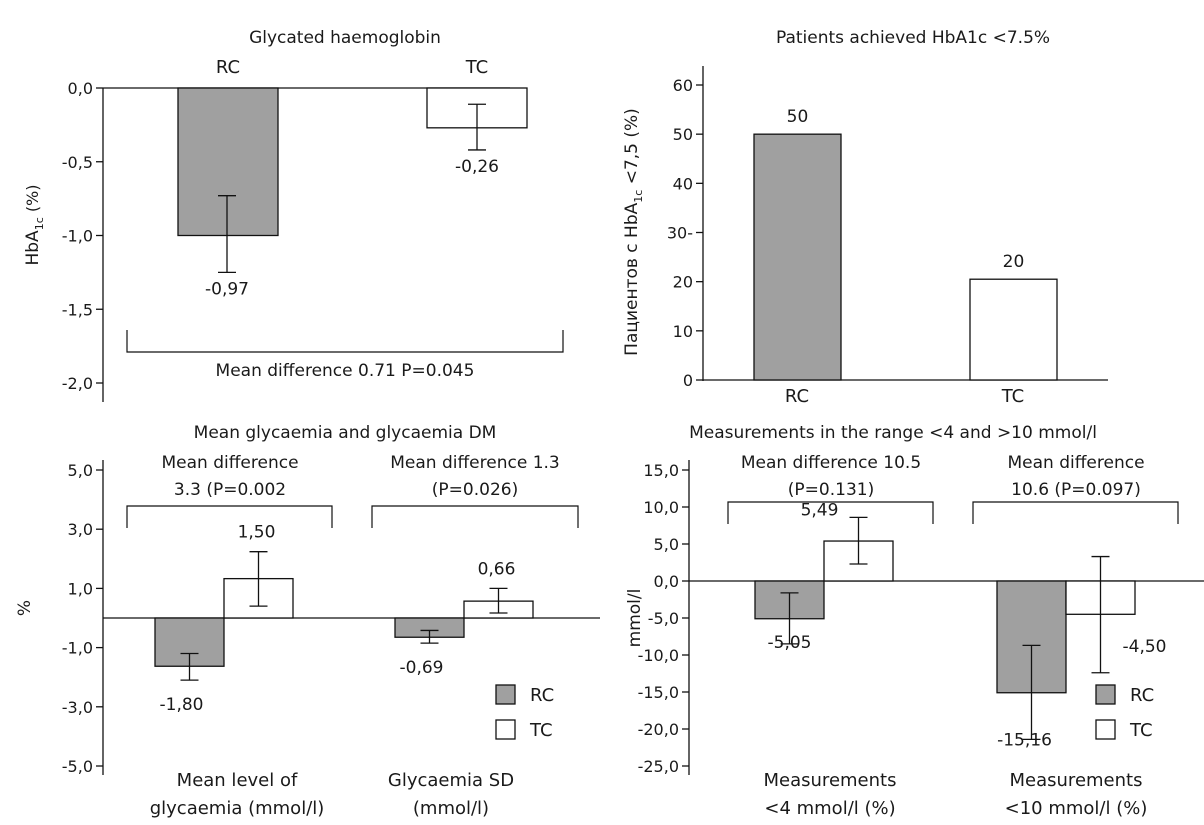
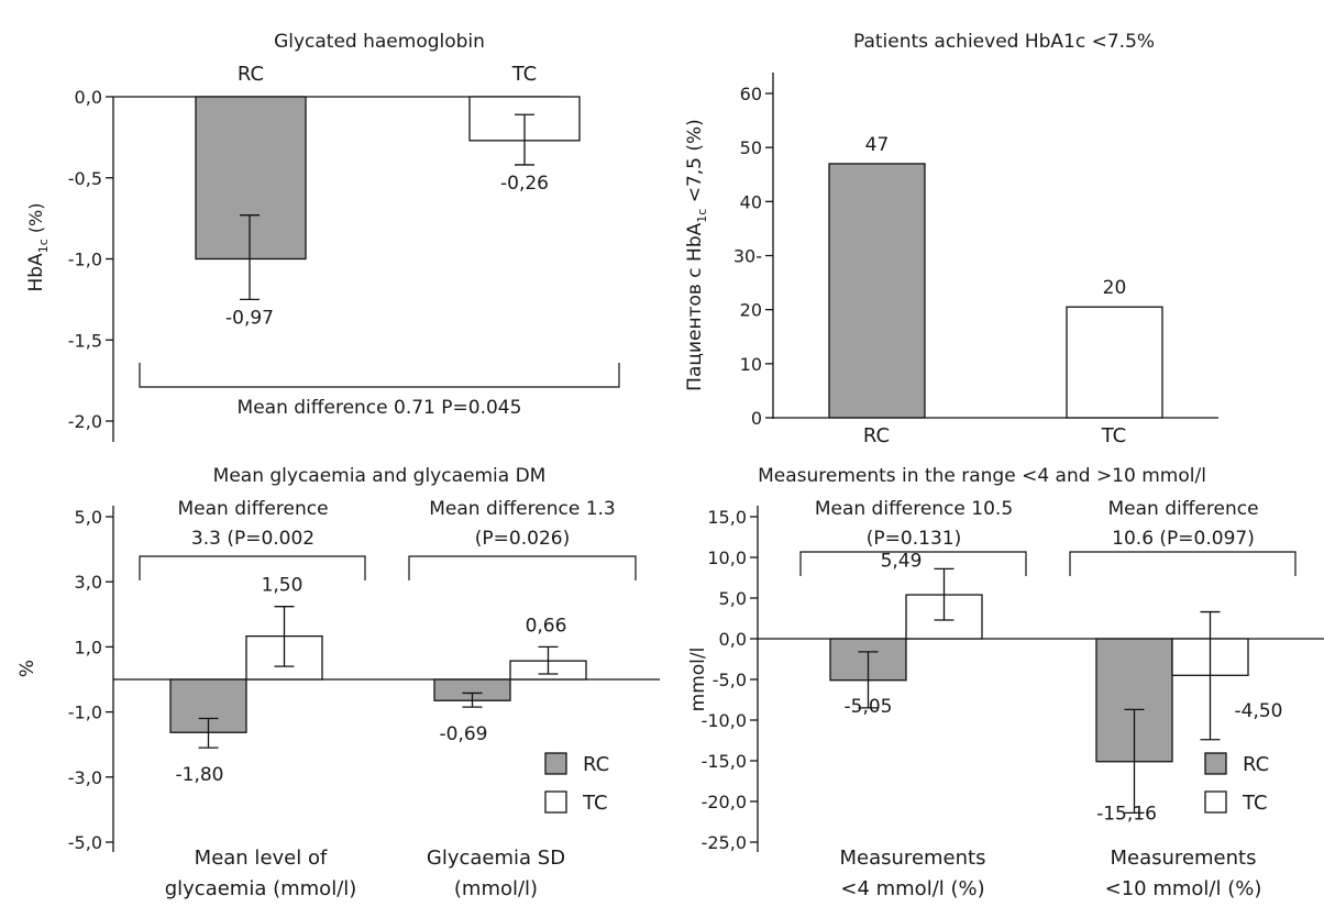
Patients achieved HbA1c <7.5%/RC: 50 -> 47
